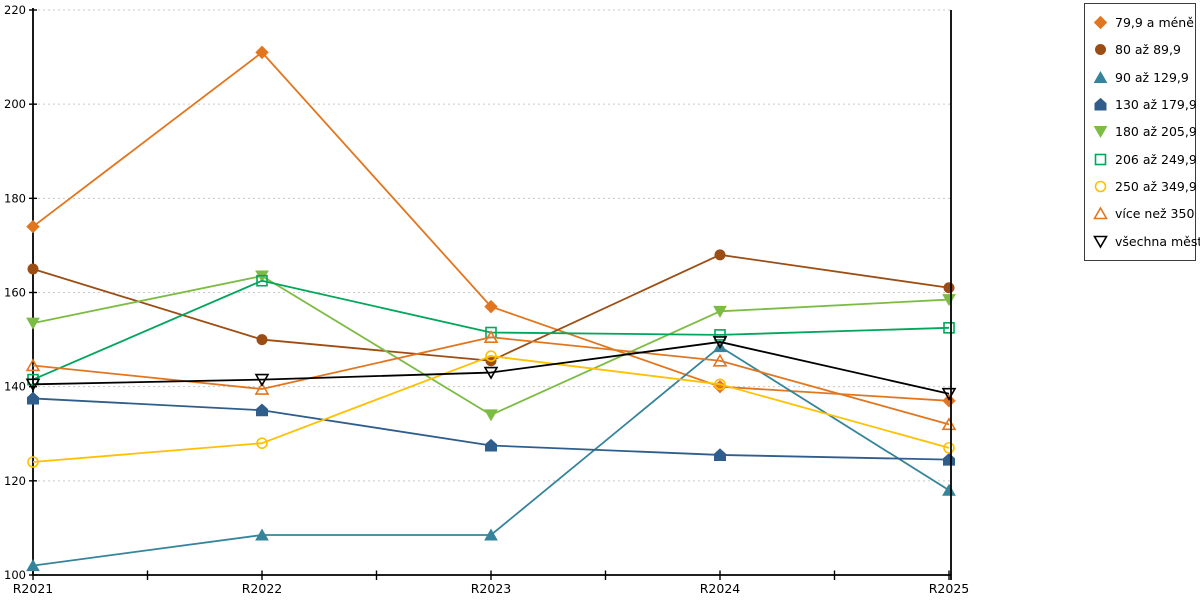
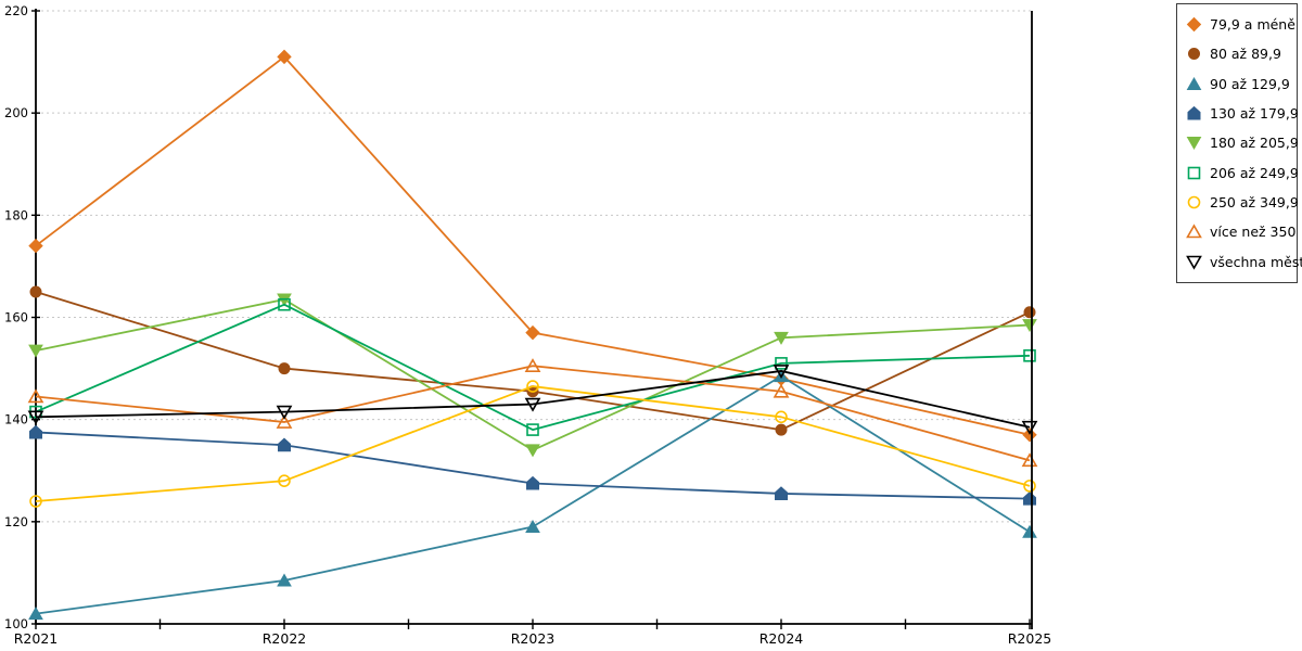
90 až 129,9/R2023: 108 -> 119
206 až 249,9/R2023: 152 -> 138
79,9 a méně/R2024: 140 -> 148
80 až 89,9/R2024: 168 -> 138
